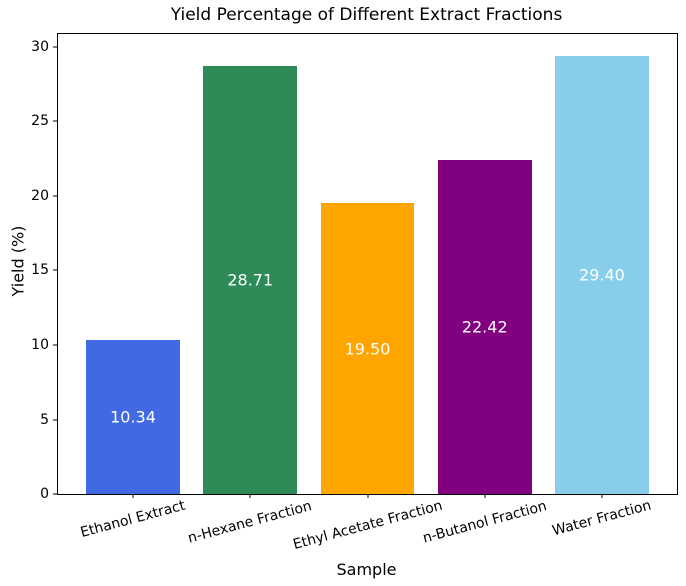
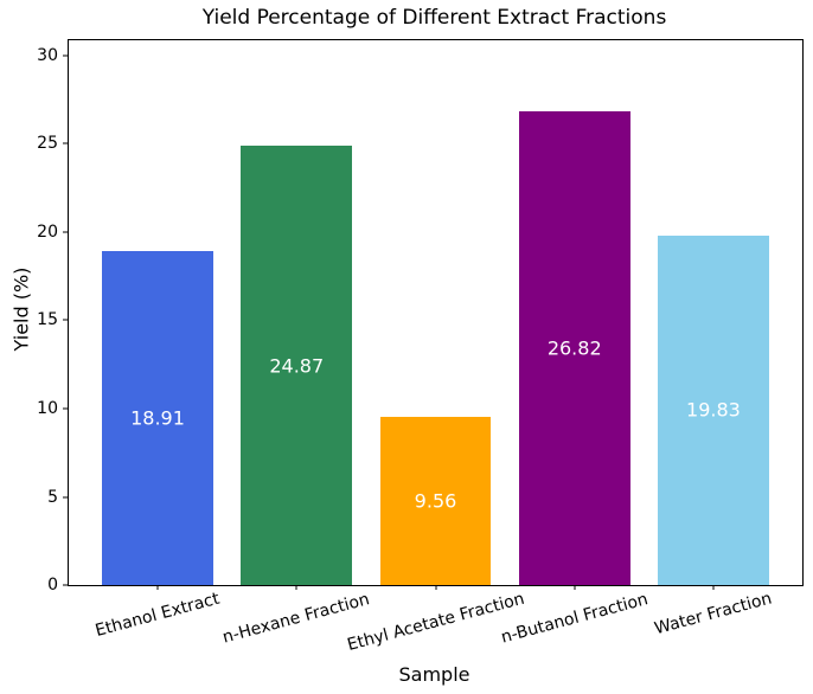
Ethanol Extract: 10.34 -> 18.91
n-Hexane Fraction: 28.71 -> 24.87
Ethyl Acetate Fraction: 19.50 -> 9.56
n-Butanol Fraction: 22.42 -> 26.82
Water Fraction: 29.40 -> 19.83
